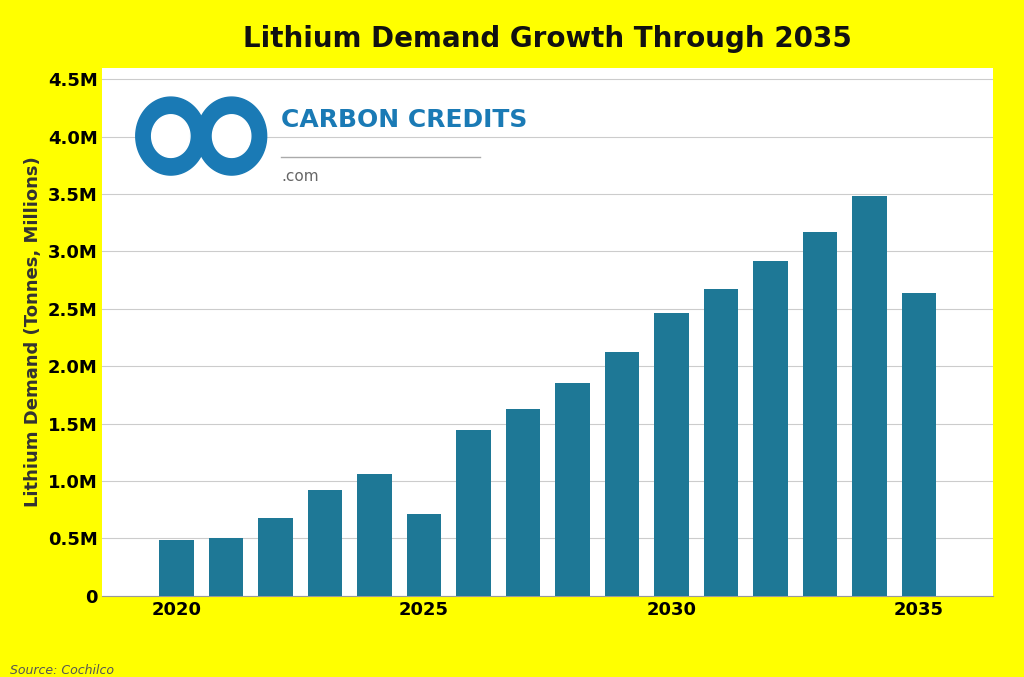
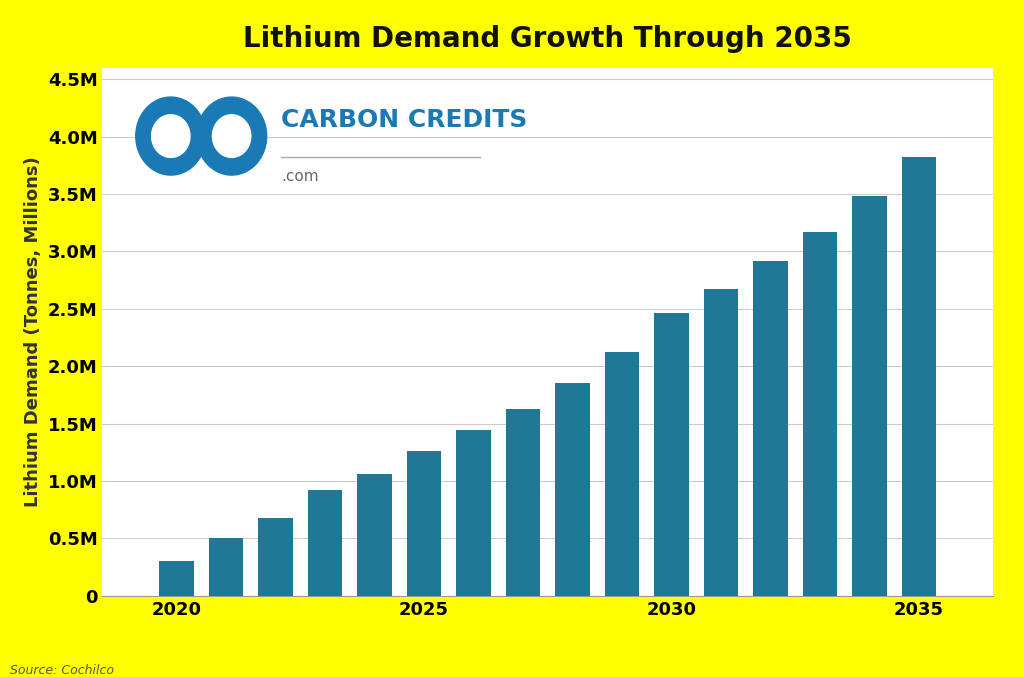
2020: 0.49M -> 0.30M
2025: 0.71M -> 1.26M
2035: 2.64M -> 3.82M
